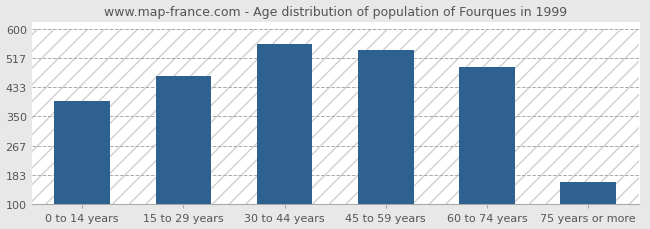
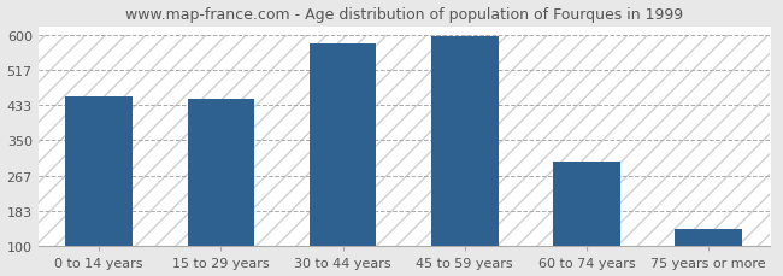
0 to 14 years: 395 -> 455
15 to 29 years: 465 -> 448
30 to 44 years: 555 -> 580
45 to 59 years: 540 -> 595
60 to 74 years: 490 -> 300
75 years or more: 165 -> 140
